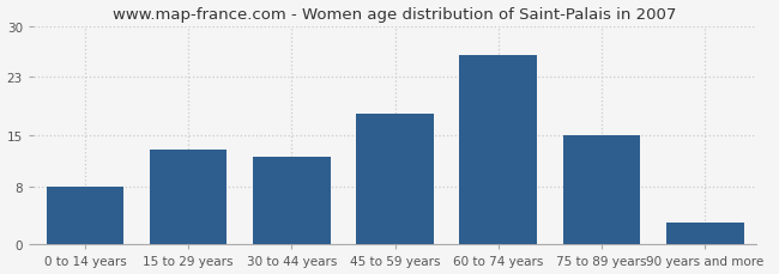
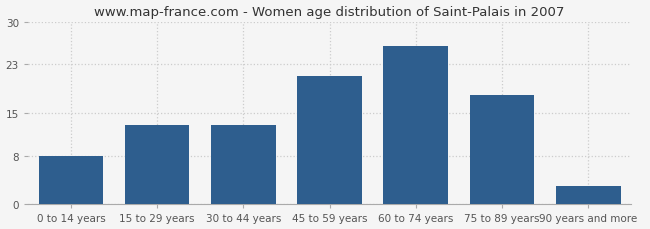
30 to 44 years: 12 -> 13
45 to 59 years: 18 -> 21
75 to 89 years: 15 -> 18
